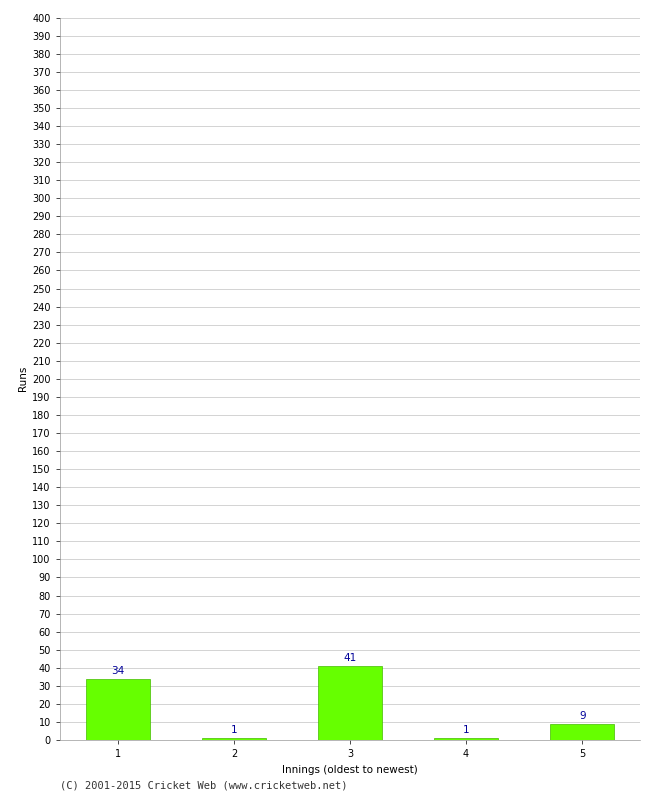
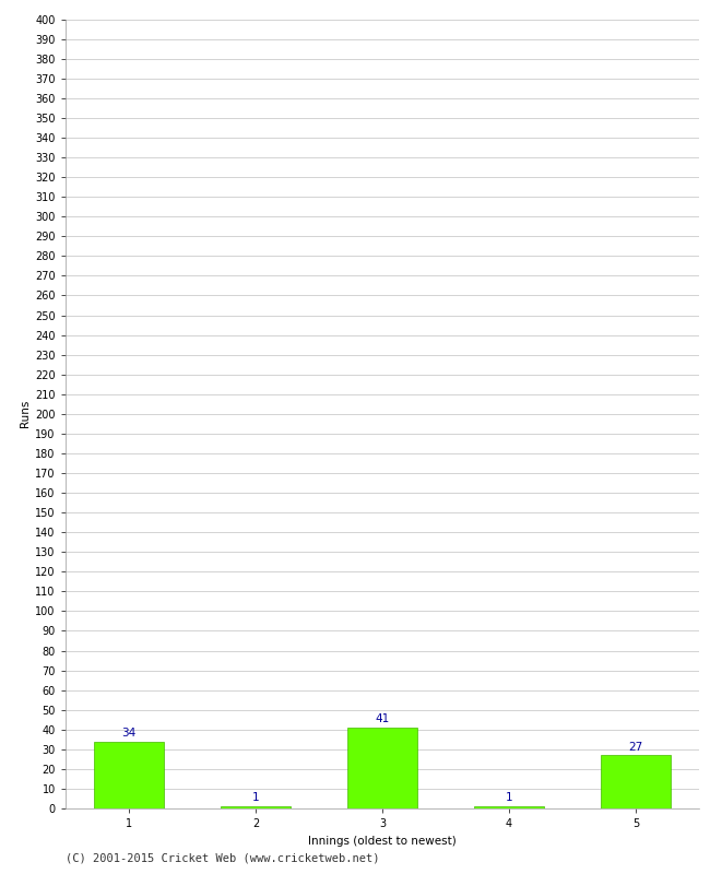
5: 9 -> 27
